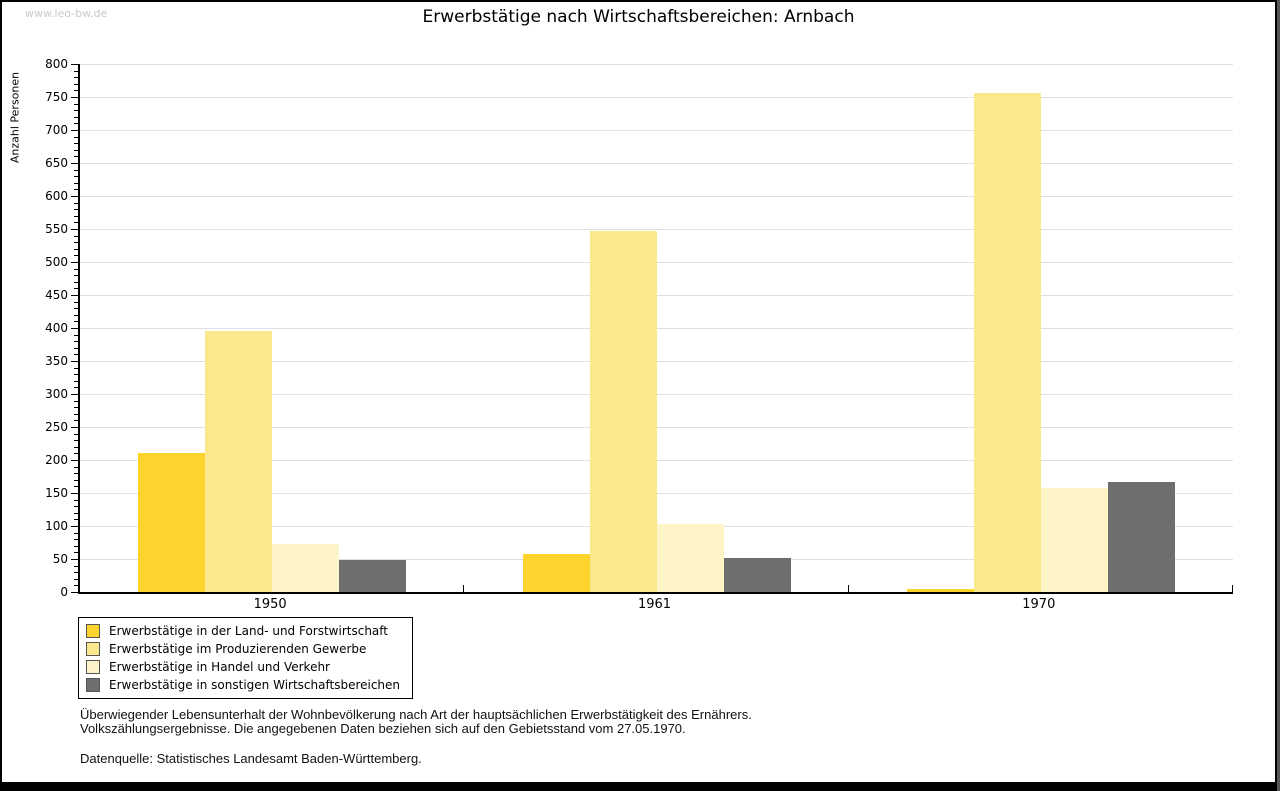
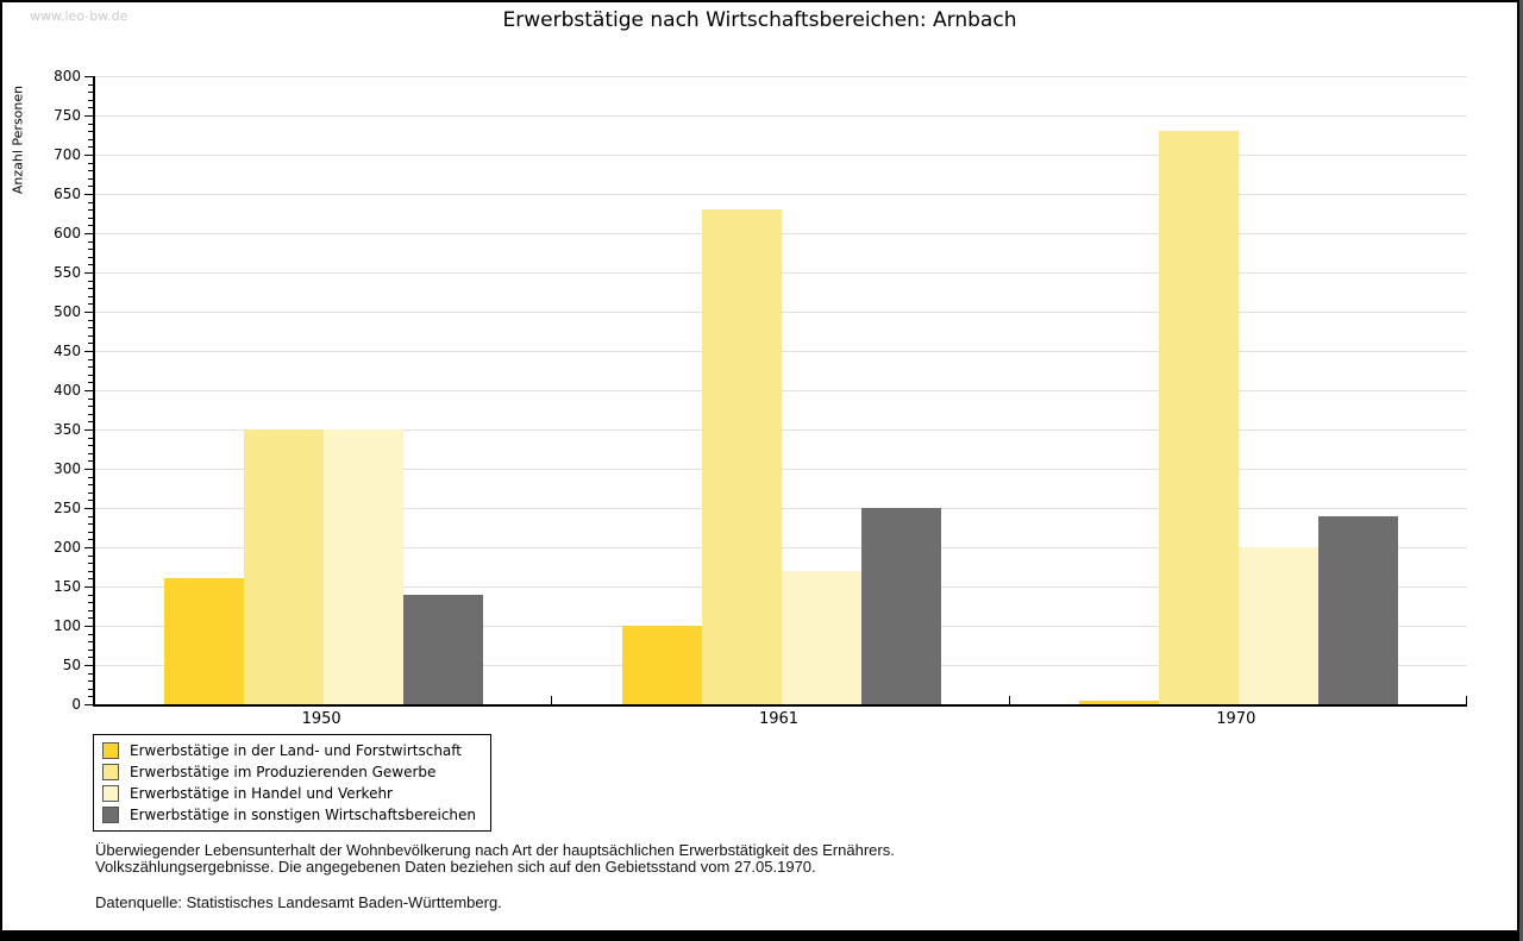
Erwerbstätige in der Land- und Forstwirtschaft/1950: 210 -> 160
Erwerbstätige im Produzierenden Gewerbe/1950: 400 -> 350
Erwerbstätige in Handel und Verkehr/1950: 70 -> 350
Erwerbstätige in sonstigen Wirtschaftsbereichen/1950: 50 -> 140
Erwerbstätige in der Land- und Forstwirtschaft/1961: 60 -> 100
Erwerbstätige im Produzierenden Gewerbe/1961: 550 -> 630
Erwerbstätige in Handel und Verkehr/1961: 100 -> 170
Erwerbstätige in sonstigen Wirtschaftsbereichen/1961: 50 -> 250
Erwerbstätige im Produzierenden Gewerbe/1970: 760 -> 730
Erwerbstätige in Handel und Verkehr/1970: 160 -> 200
Erwerbstätige in sonstigen Wirtschaftsbereichen/1970: 170 -> 240
